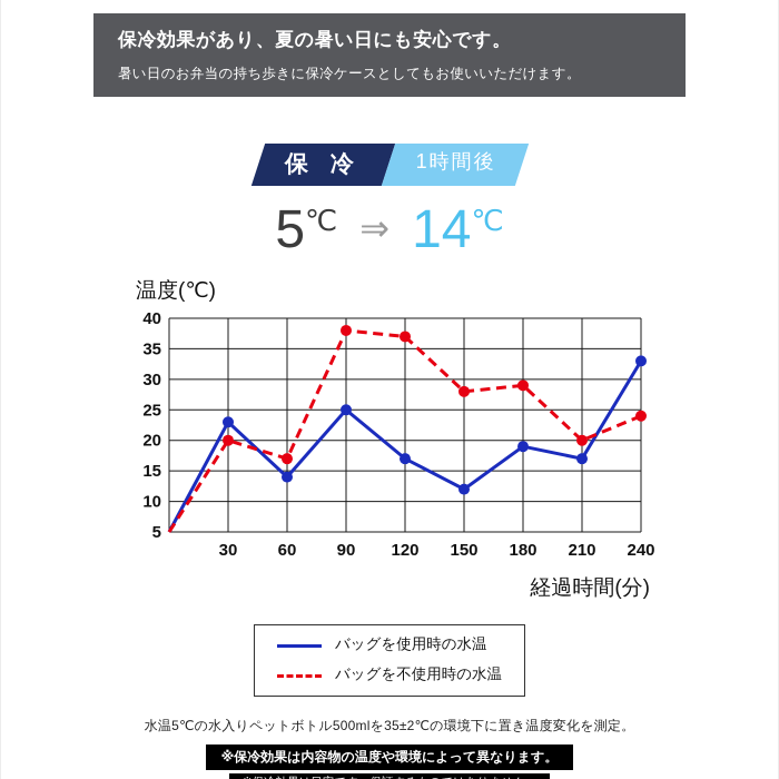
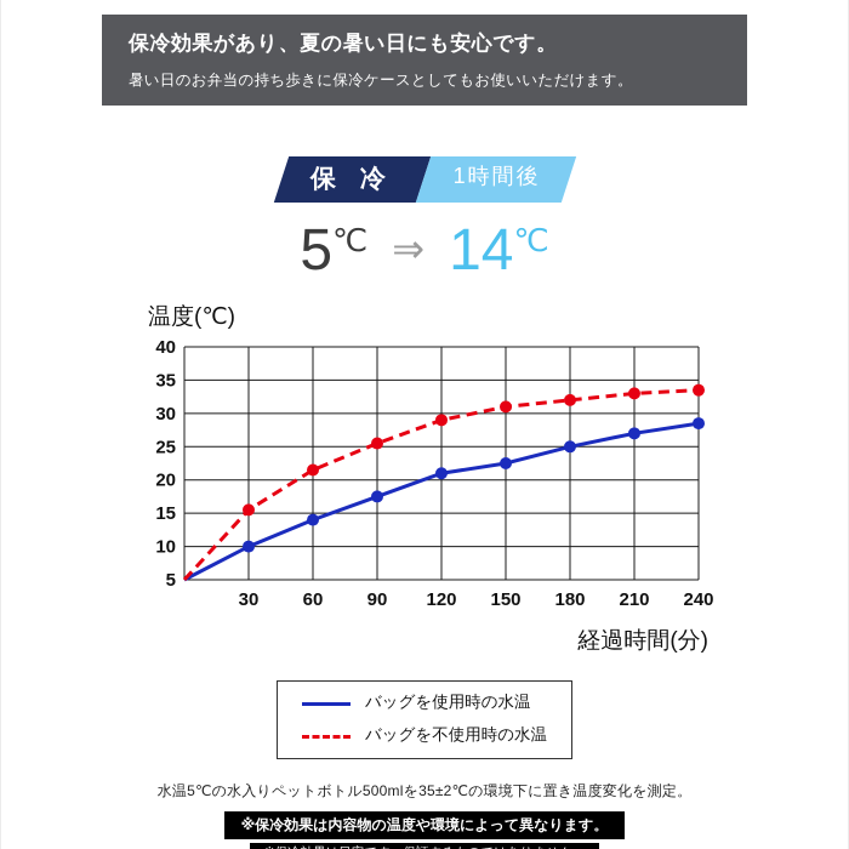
バッグを使用時の水温/30: 23 -> 10
バッグを不使用時の水温/30: 20 -> 16
バッグを不使用時の水温/60: 17 -> 22
バッグを使用時の水温/90: 25 -> 18
バッグを不使用時の水温/90: 38 -> 26
バッグを使用時の水温/120: 17 -> 21
バッグを不使用時の水温/120: 37 -> 29
バッグを使用時の水温/150: 12 -> 22
バッグを不使用時の水温/150: 28 -> 31
バッグを使用時の水温/180: 19 -> 25
バッグを不使用時の水温/180: 29 -> 32
バッグを使用時の水温/210: 17 -> 27
バッグを不使用時の水温/210: 20 -> 33
バッグを使用時の水温/240: 33 -> 28
バッグを不使用時の水温/240: 24 -> 34
